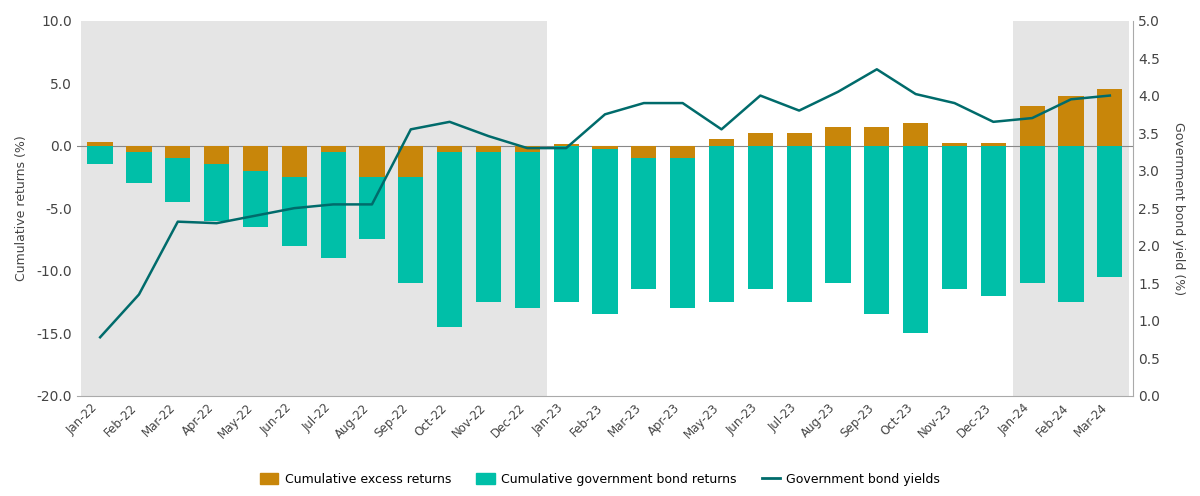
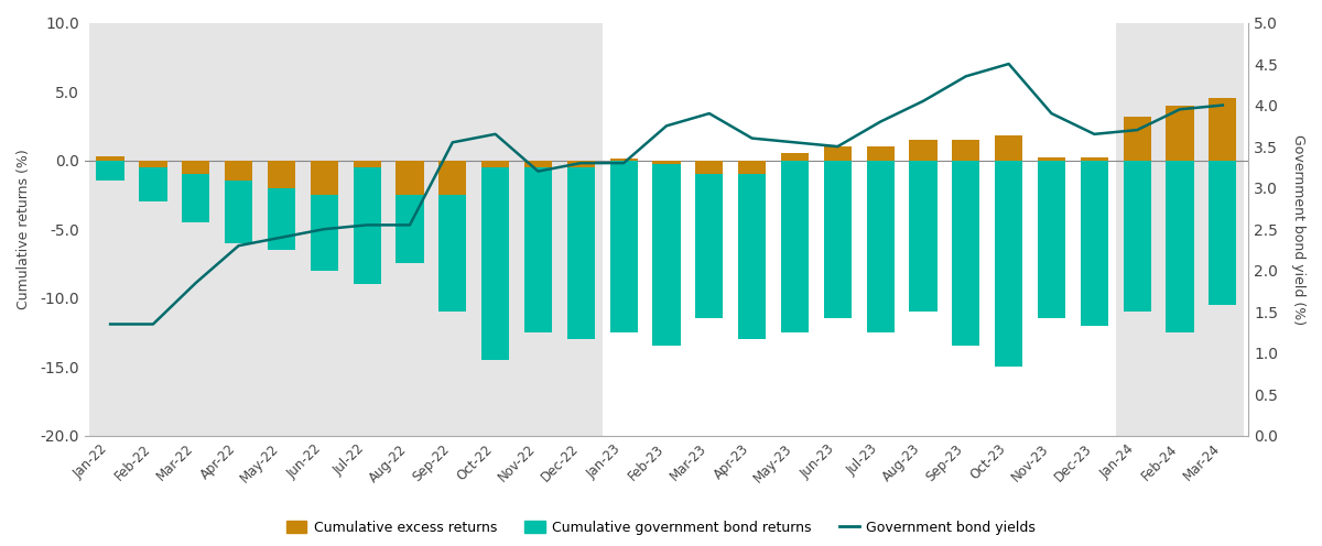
Government bond yields/Jan-22: 0.78 -> 1.35
Government bond yields/Mar-22: 2.32 -> 1.85
Government bond yields/Nov-22: 3.46 -> 3.20
Government bond yields/Apr-23: 3.90 -> 3.60
Government bond yields/Jun-23: 4.00 -> 3.50
Government bond yields/Oct-23: 4.02 -> 4.50
